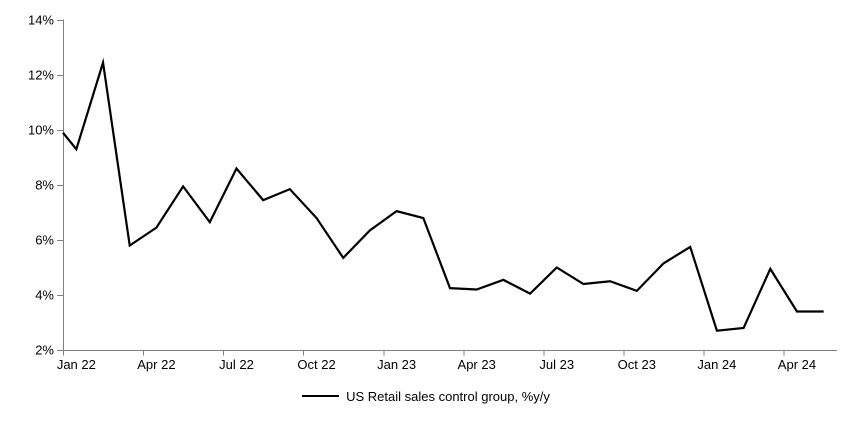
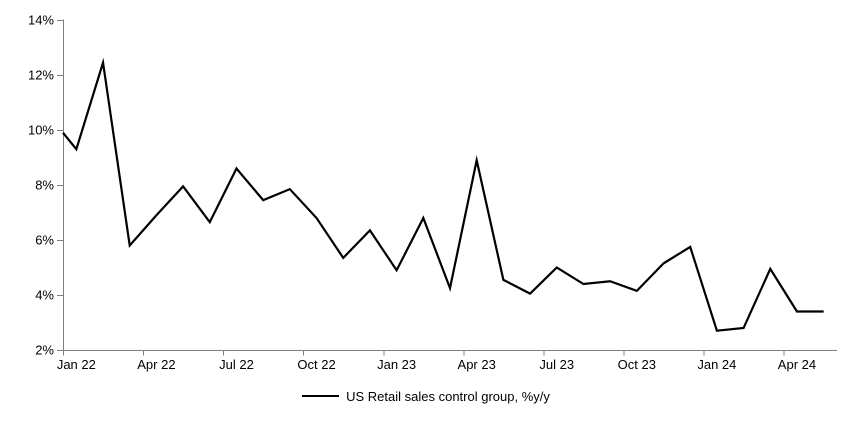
Apr 22: 6.5% -> 6.9%
Jan 23: 7.0% -> 4.9%
Apr 23: 4.2% -> 8.9%
